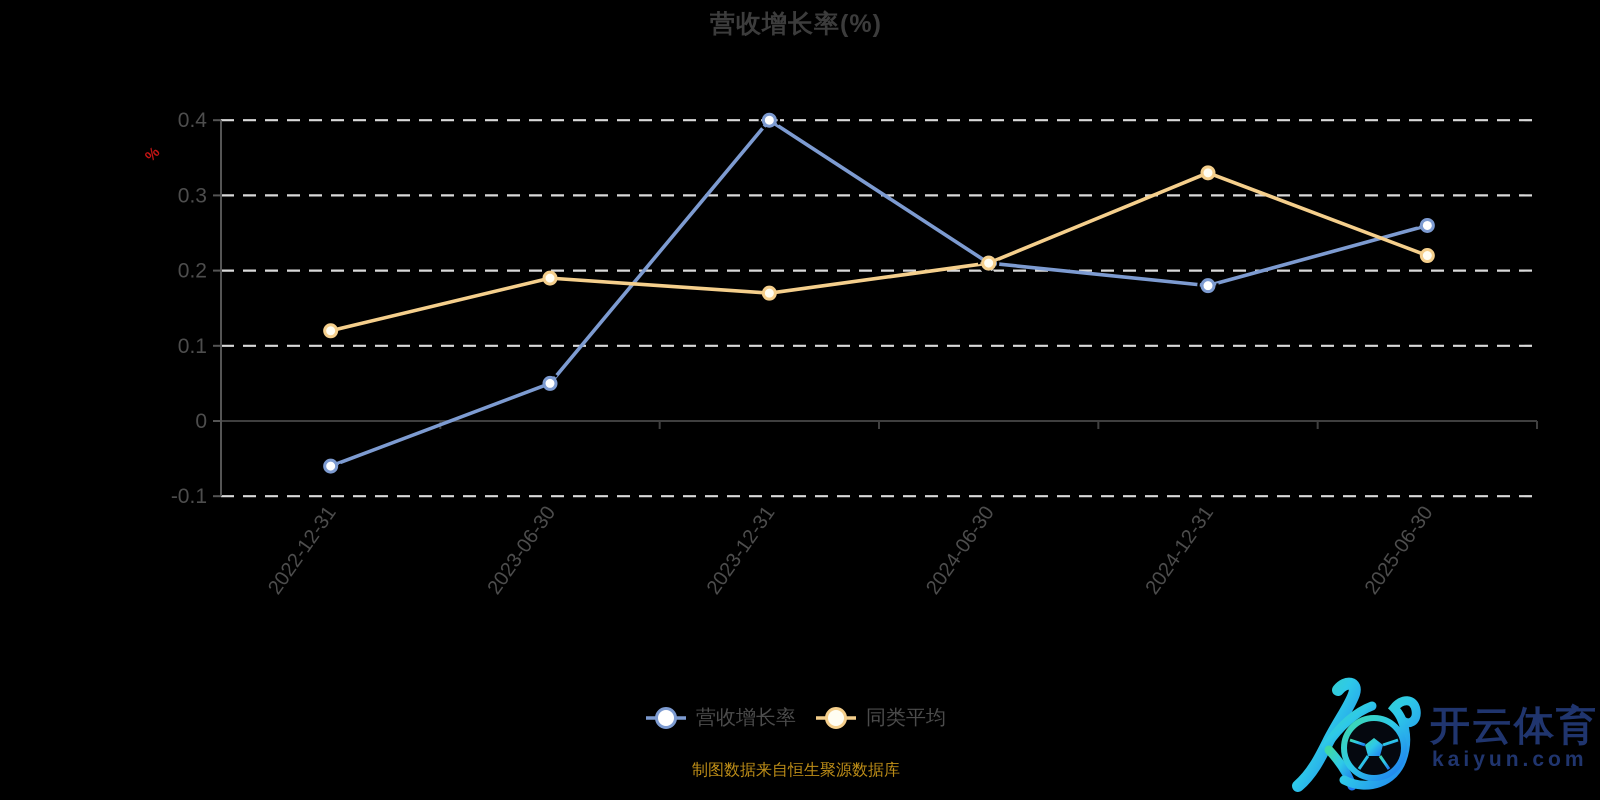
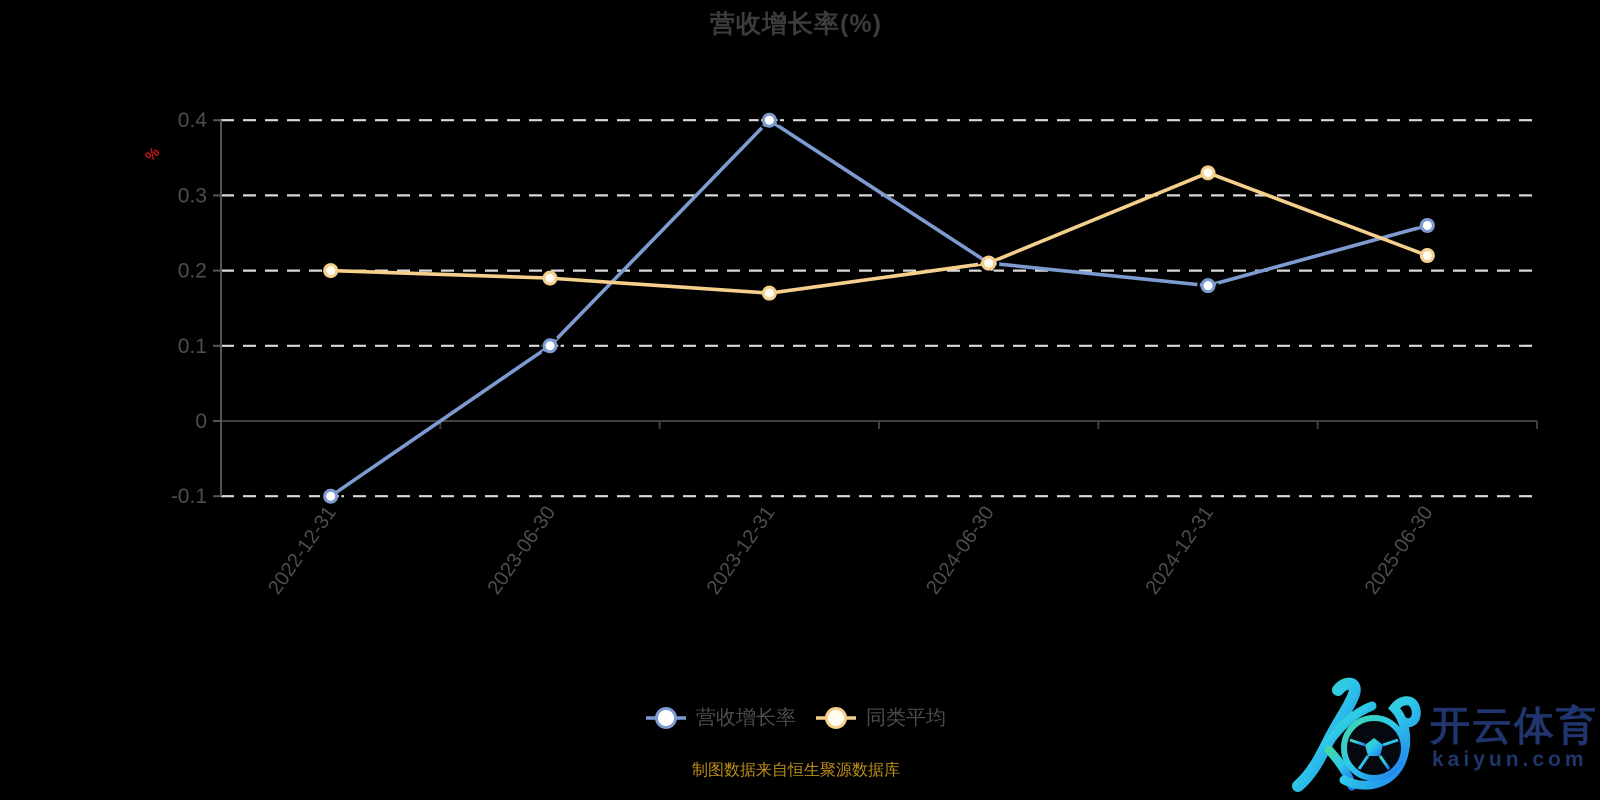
营收增长率/2022-12-31: -0.06 -> -0.10
同类平均/2022-12-31: 0.12 -> 0.20
营收增长率/2023-06-30: 0.05 -> 0.10
